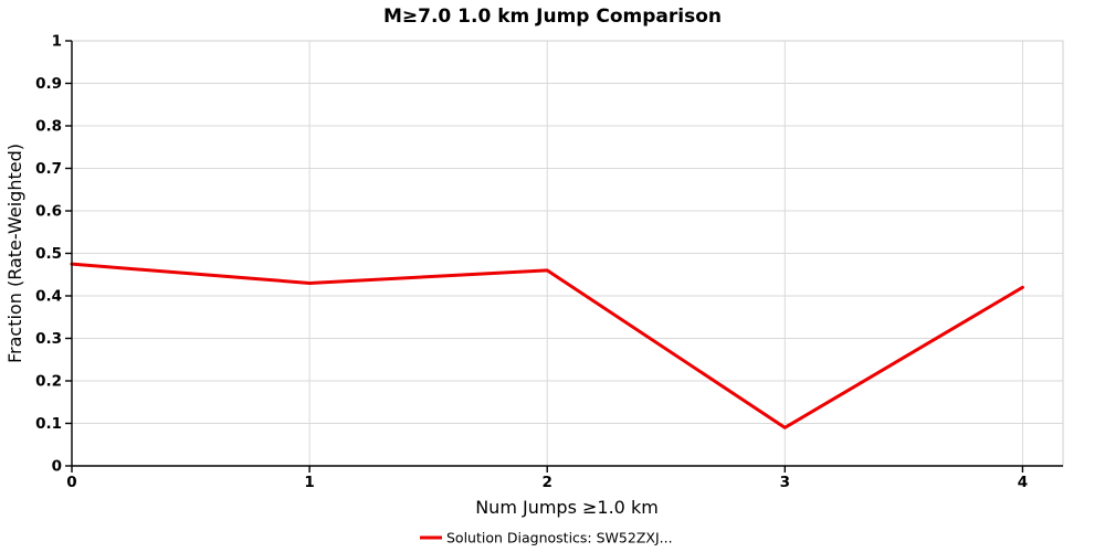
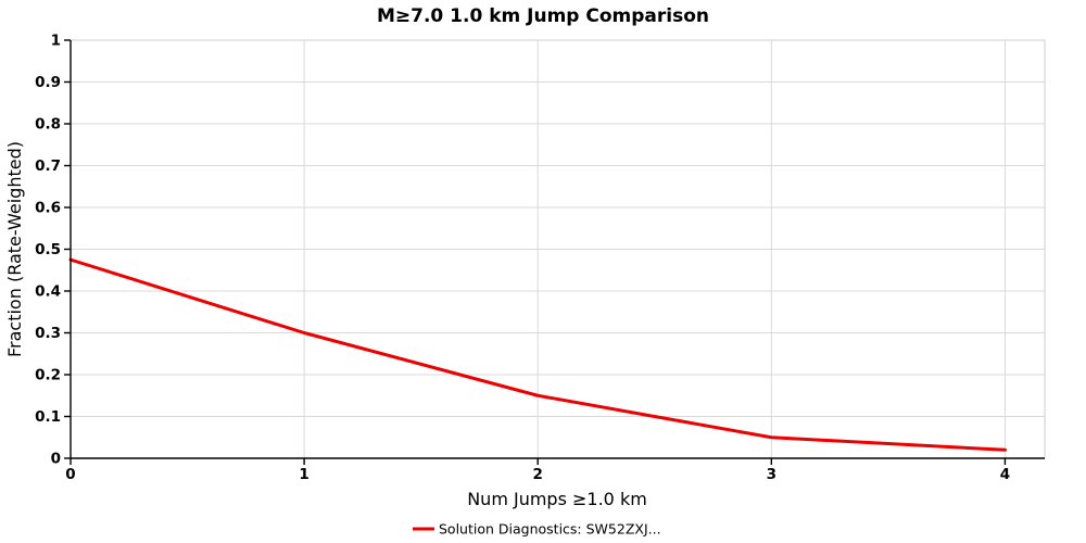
1: 0.43 -> 0.30
2: 0.46 -> 0.15
3: 0.09 -> 0.05
4: 0.42 -> 0.02
